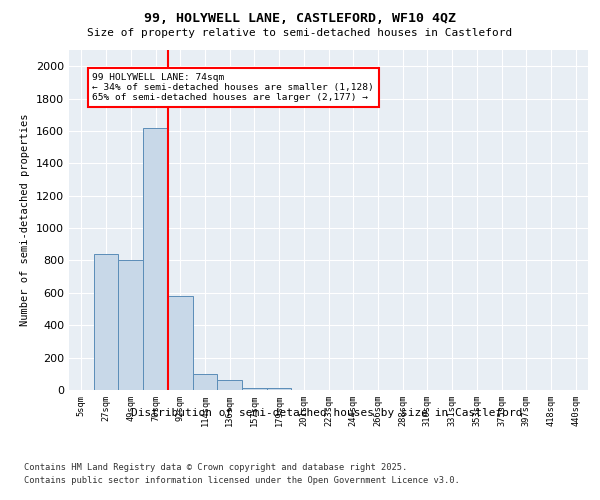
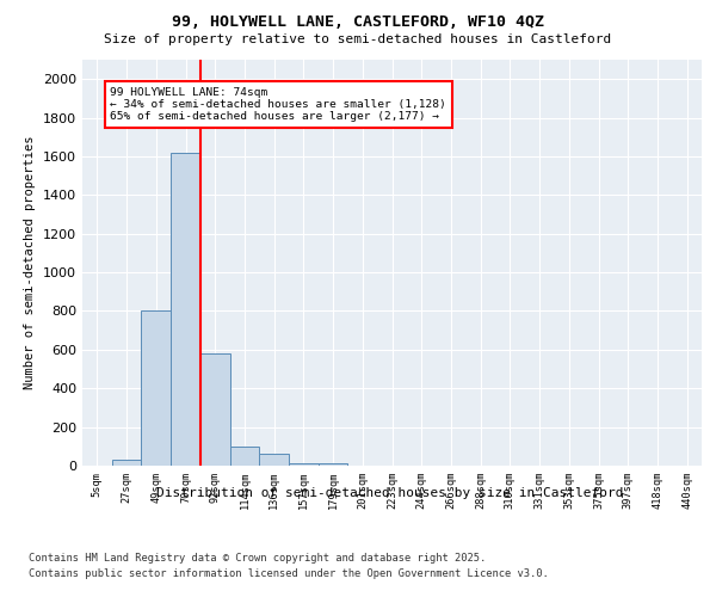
27sqm: 840 -> 30
